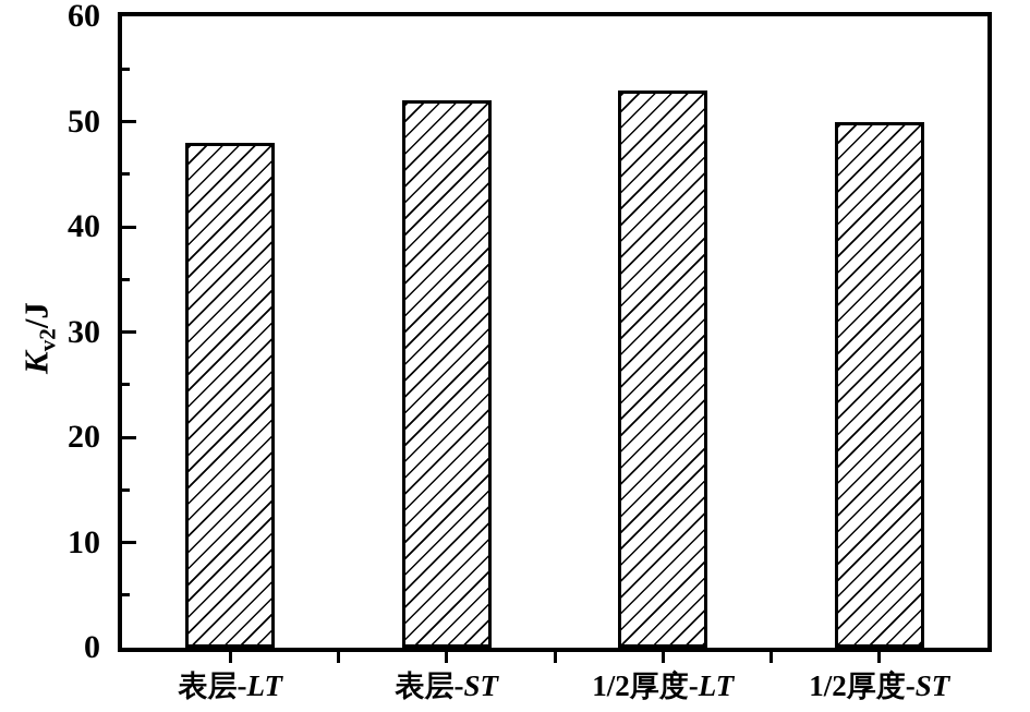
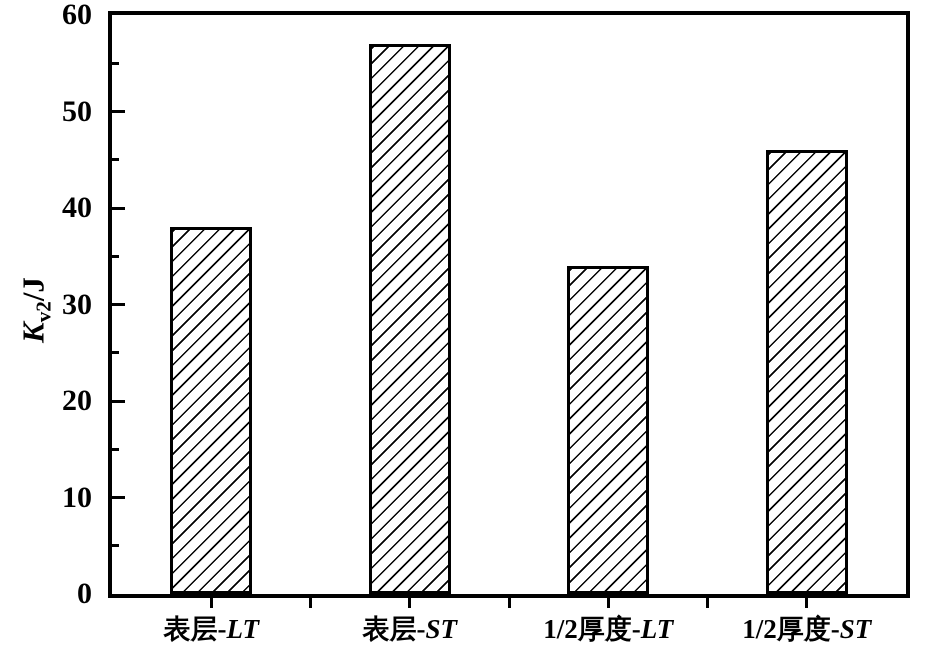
表层-LT: 48 -> 38
表层-ST: 52 -> 57
1/2厚度-LT: 53 -> 34
1/2厚度-ST: 50 -> 46
